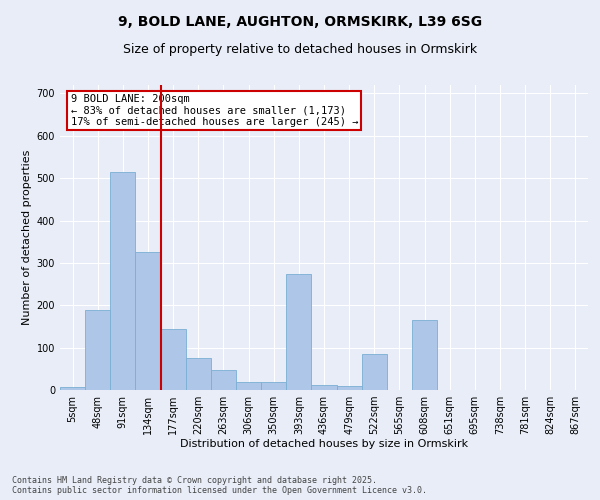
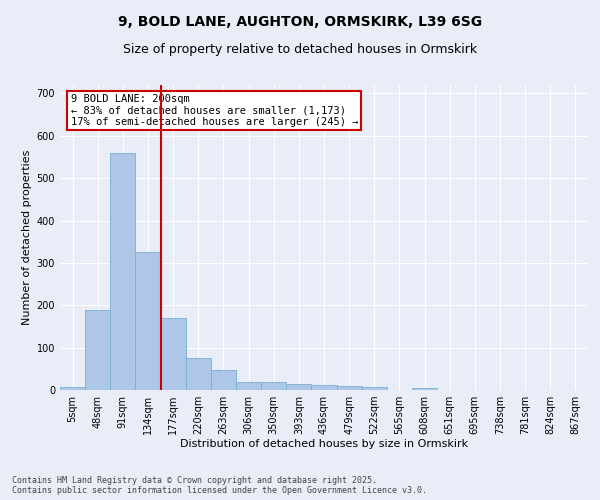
91sqm: 515 -> 560
177sqm: 145 -> 170
393sqm: 275 -> 15
522sqm: 85 -> 8
608sqm: 165 -> 5
